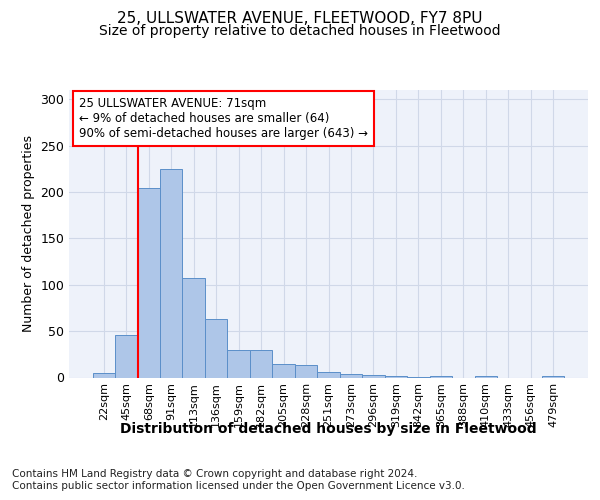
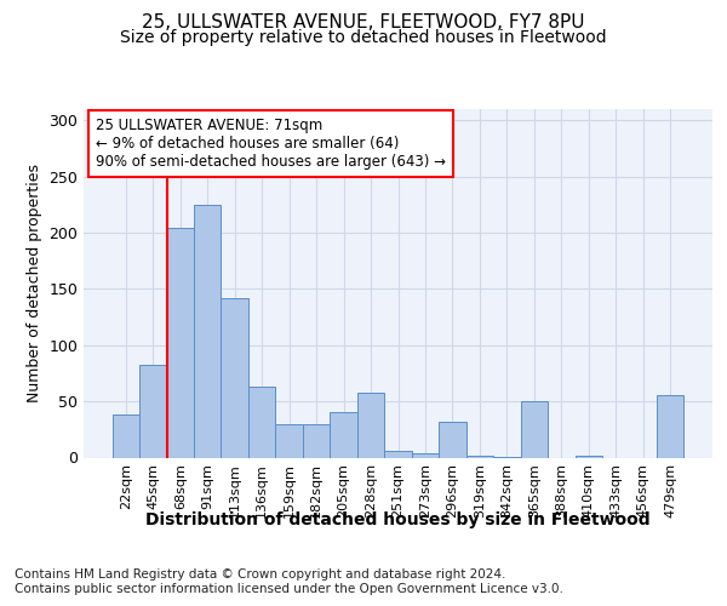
22sqm: 5 -> 38
45sqm: 46 -> 82
113sqm: 107 -> 142
205sqm: 15 -> 40
228sqm: 14 -> 58
296sqm: 3 -> 32
365sqm: 2 -> 50
479sqm: 2 -> 56
